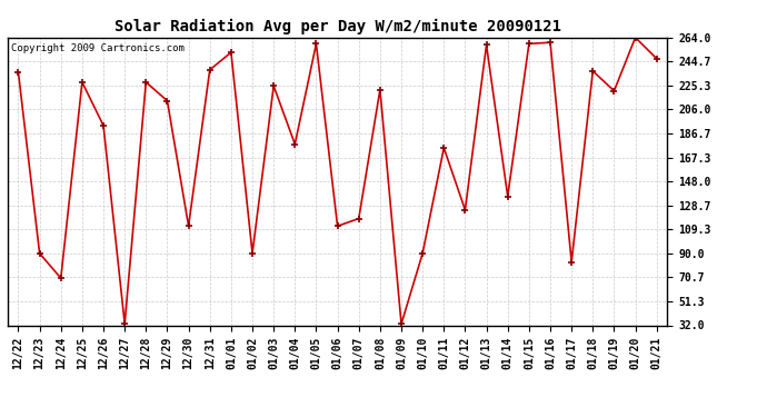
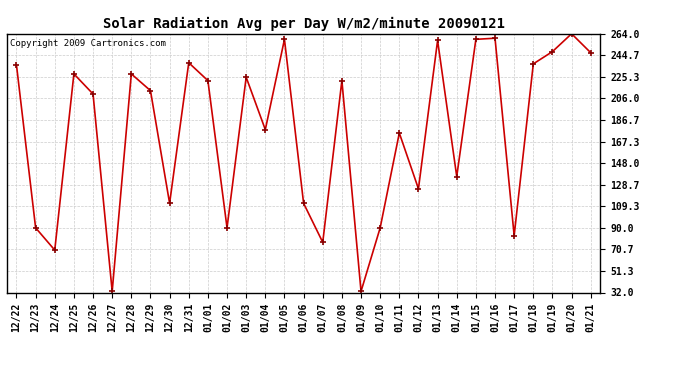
12/26: 193 -> 210
01/01: 252 -> 222
01/07: 118 -> 77
01/19: 221 -> 248
